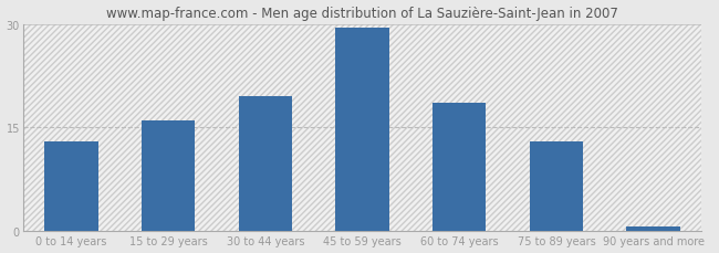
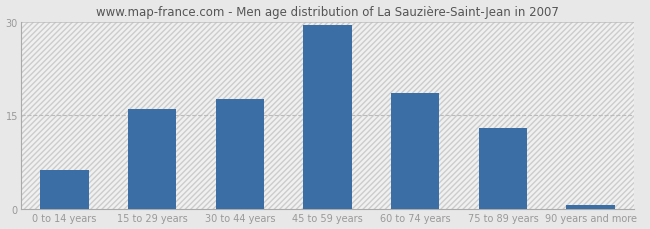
0 to 14 years: 13.0 -> 6.2
30 to 44 years: 19.5 -> 17.6
